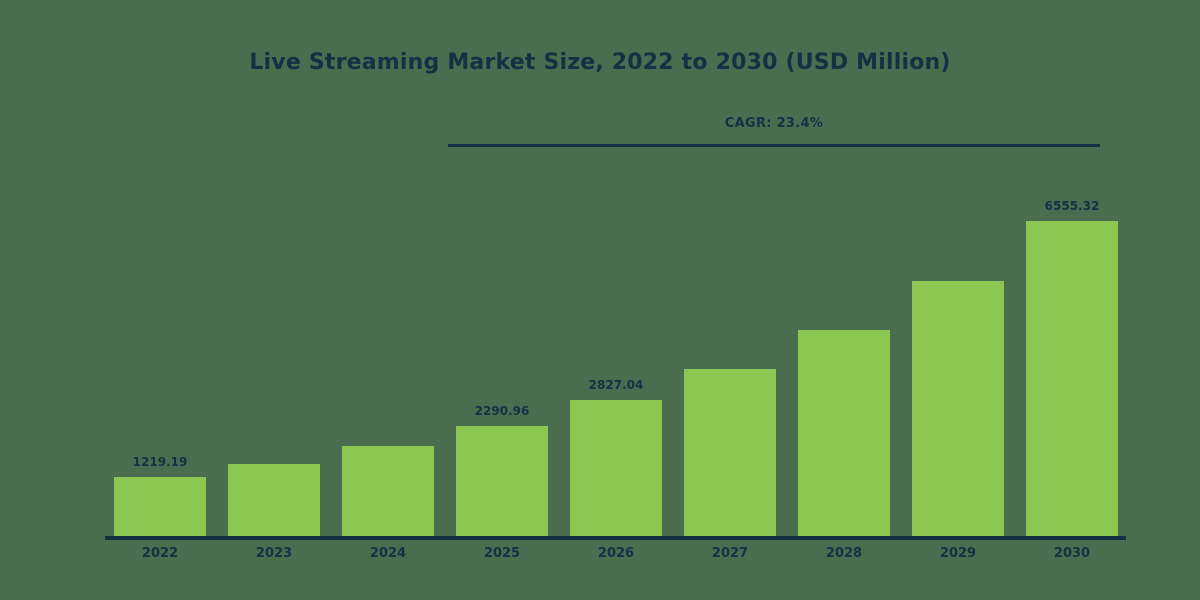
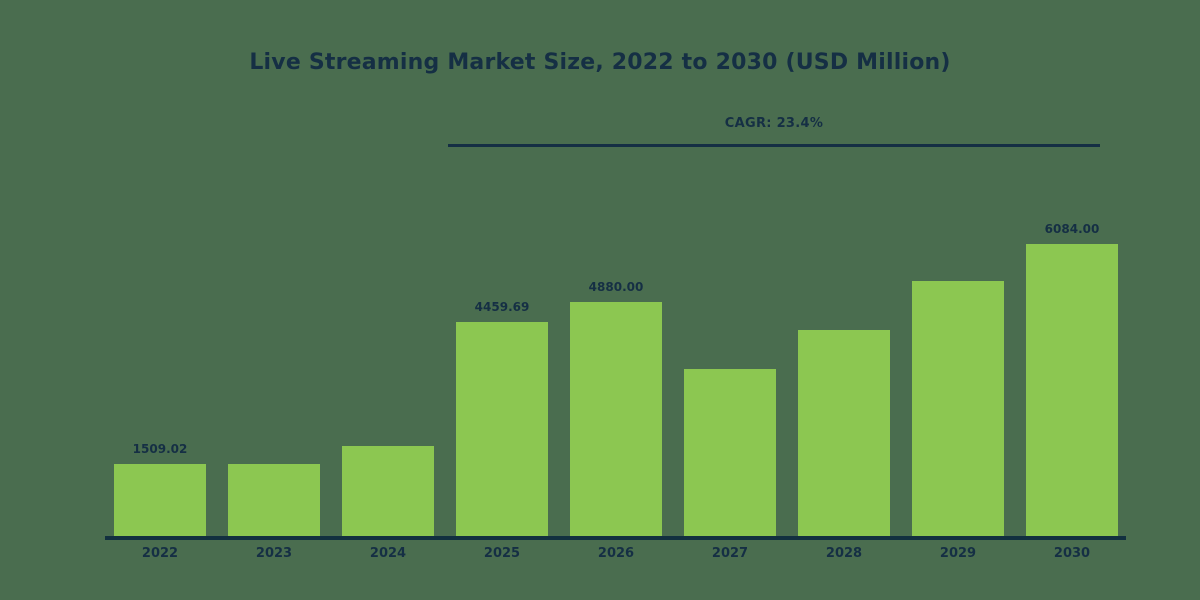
2022: 1219.19 -> 1509.02
2025: 2290.96 -> 4459.69
2026: 2827.04 -> 4880.00
2030: 6555.32 -> 6084.00
